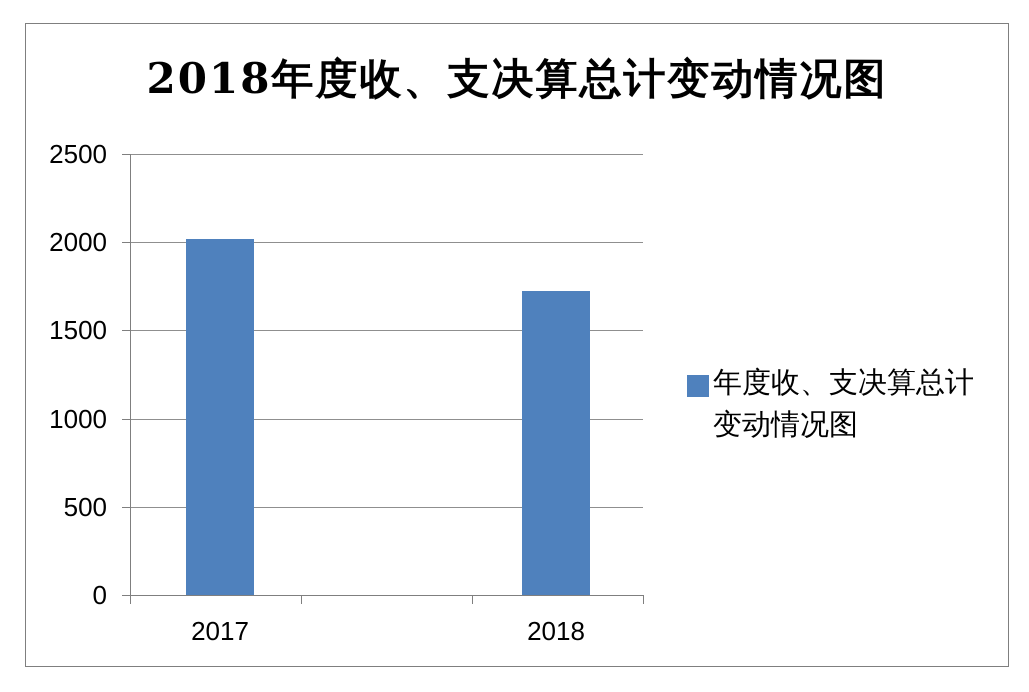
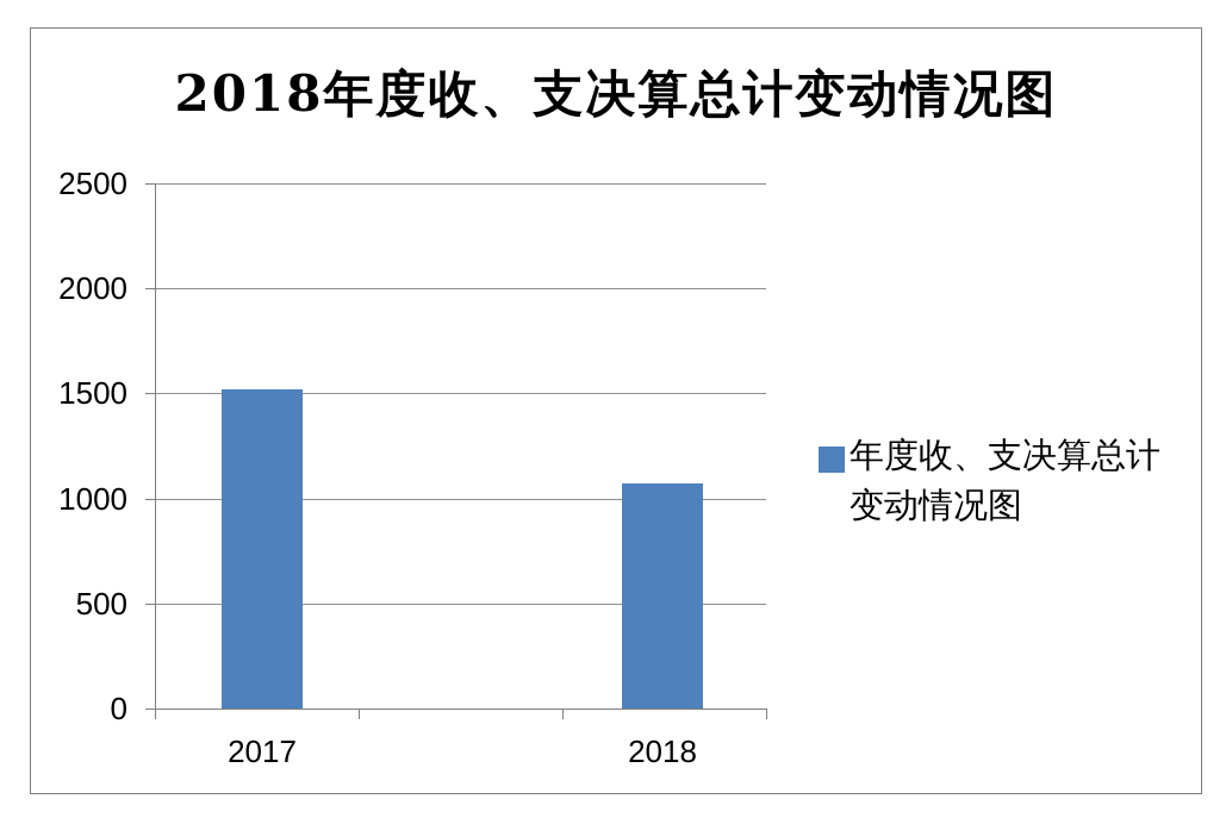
2017: 2020 -> 1520
2018: 1720 -> 1070
